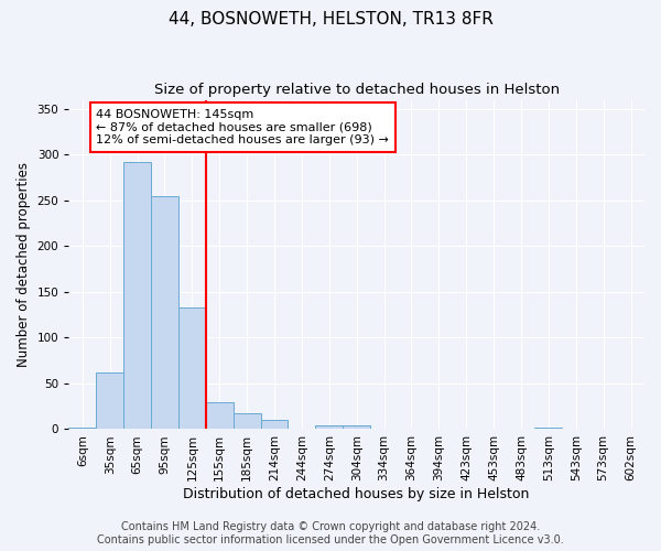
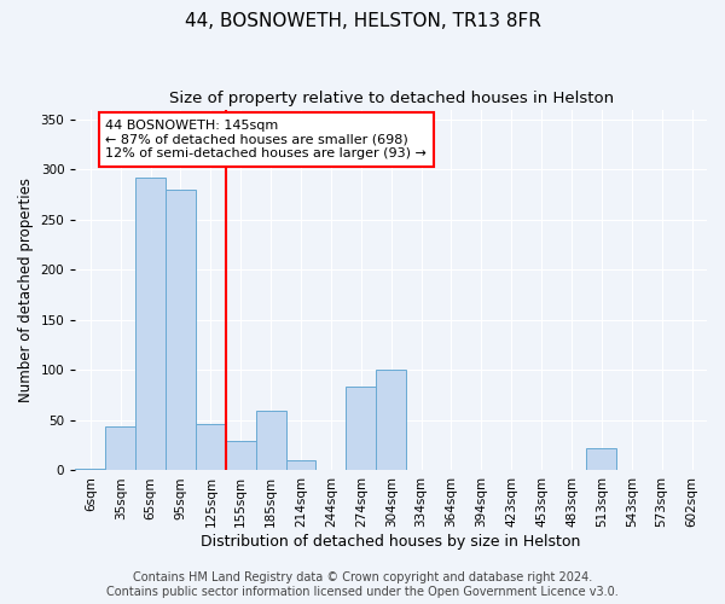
35sqm: 62 -> 44
95sqm: 255 -> 280
125sqm: 133 -> 46
185sqm: 17 -> 60
274sqm: 4 -> 84
304sqm: 4 -> 100
513sqm: 2 -> 22
